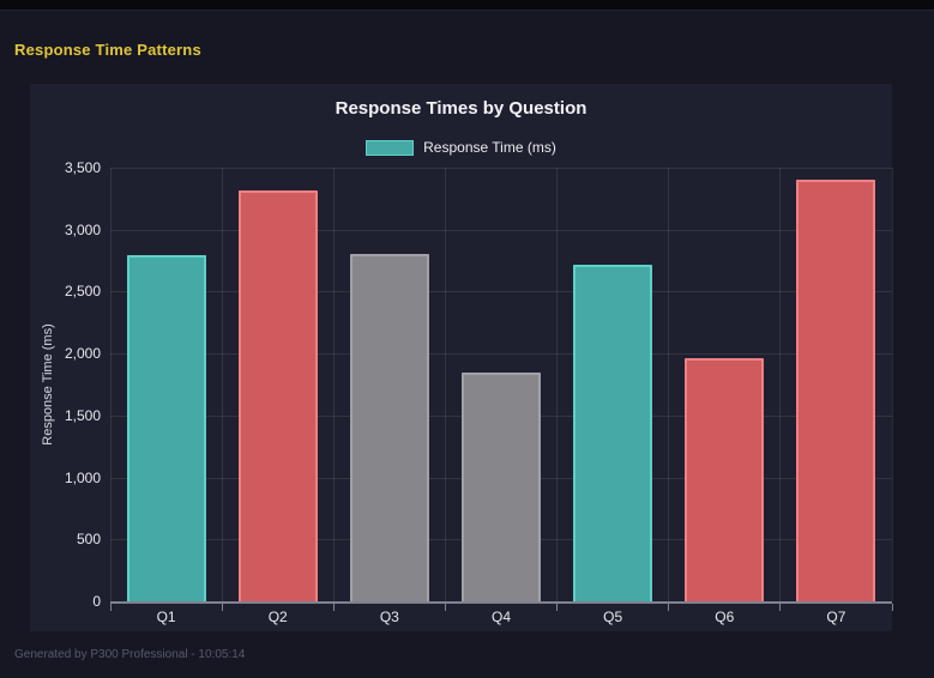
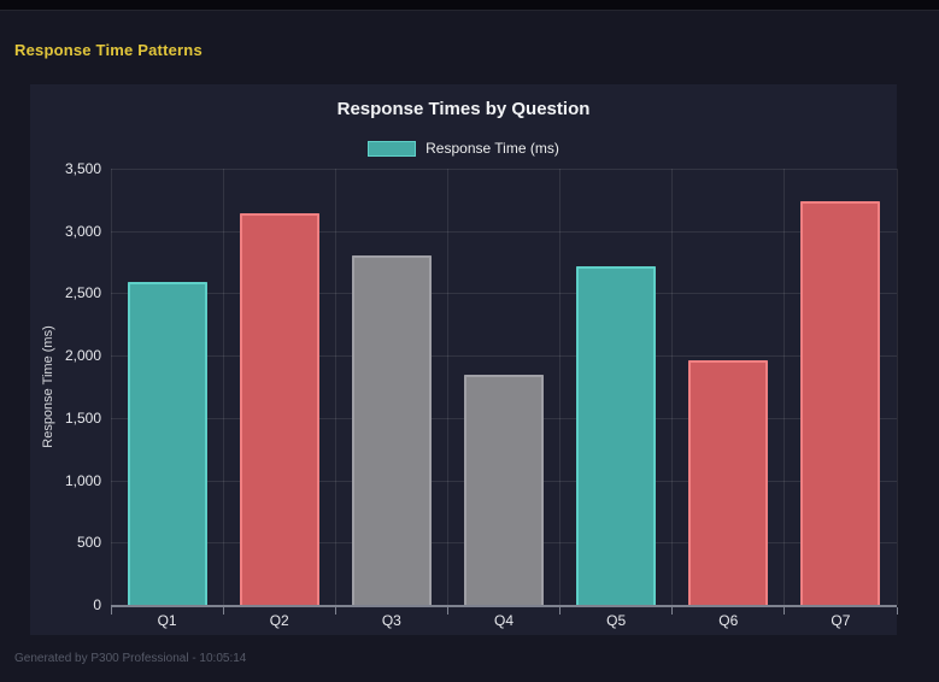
Q1: 2790 -> 2590
Q2: 3320 -> 3140
Q7: 3400 -> 3240
